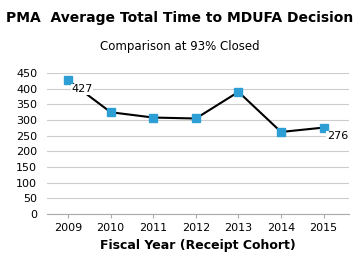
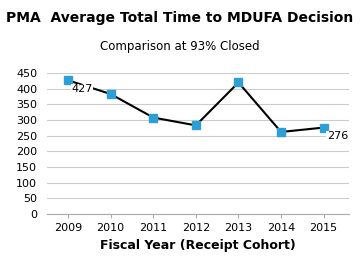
2010: 325 -> 383
2012: 305 -> 283
2013: 390 -> 420
